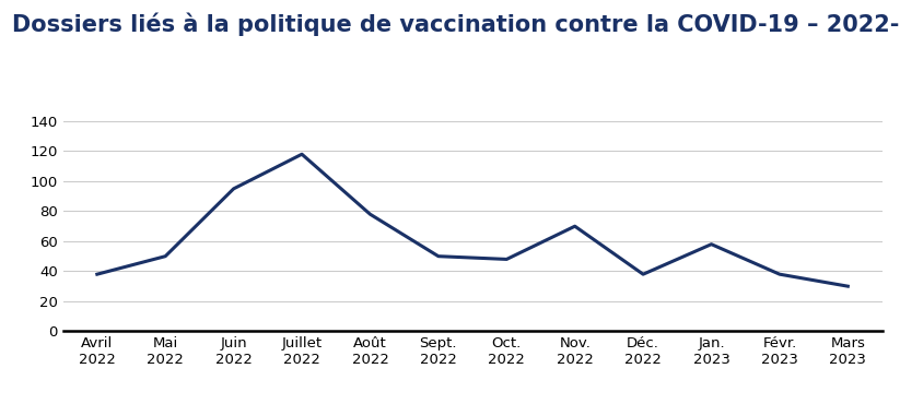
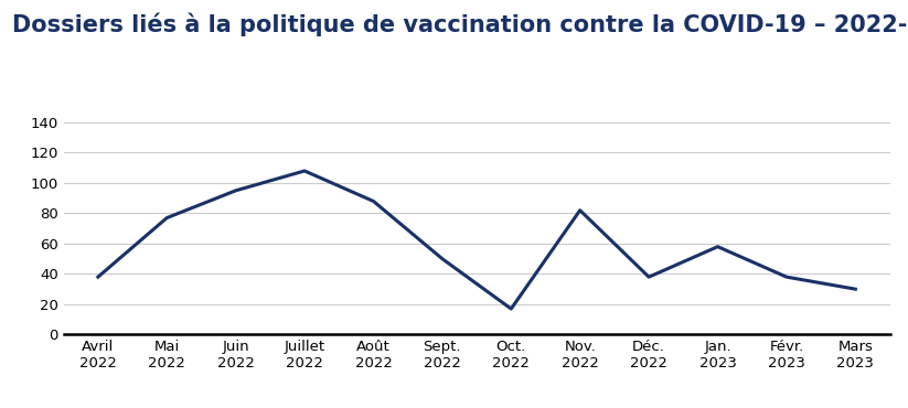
Mai 2022: 50 -> 77
Juillet 2022: 118 -> 108
Août 2022: 78 -> 88
Oct. 2022: 48 -> 17
Nov. 2022: 70 -> 82
